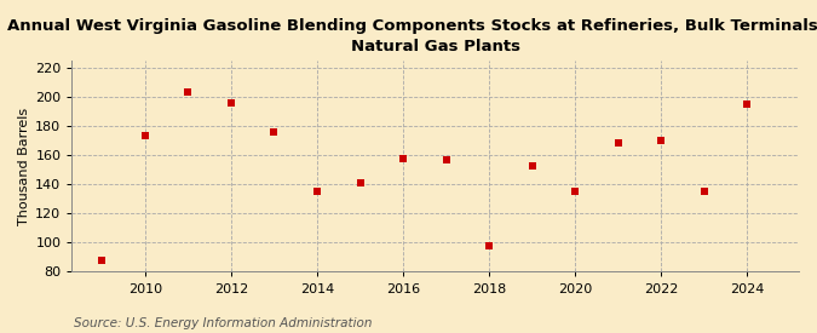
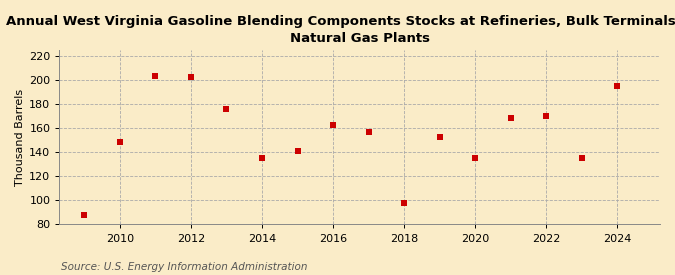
2010: 174 -> 149
2012: 196 -> 203
2016: 158 -> 163
